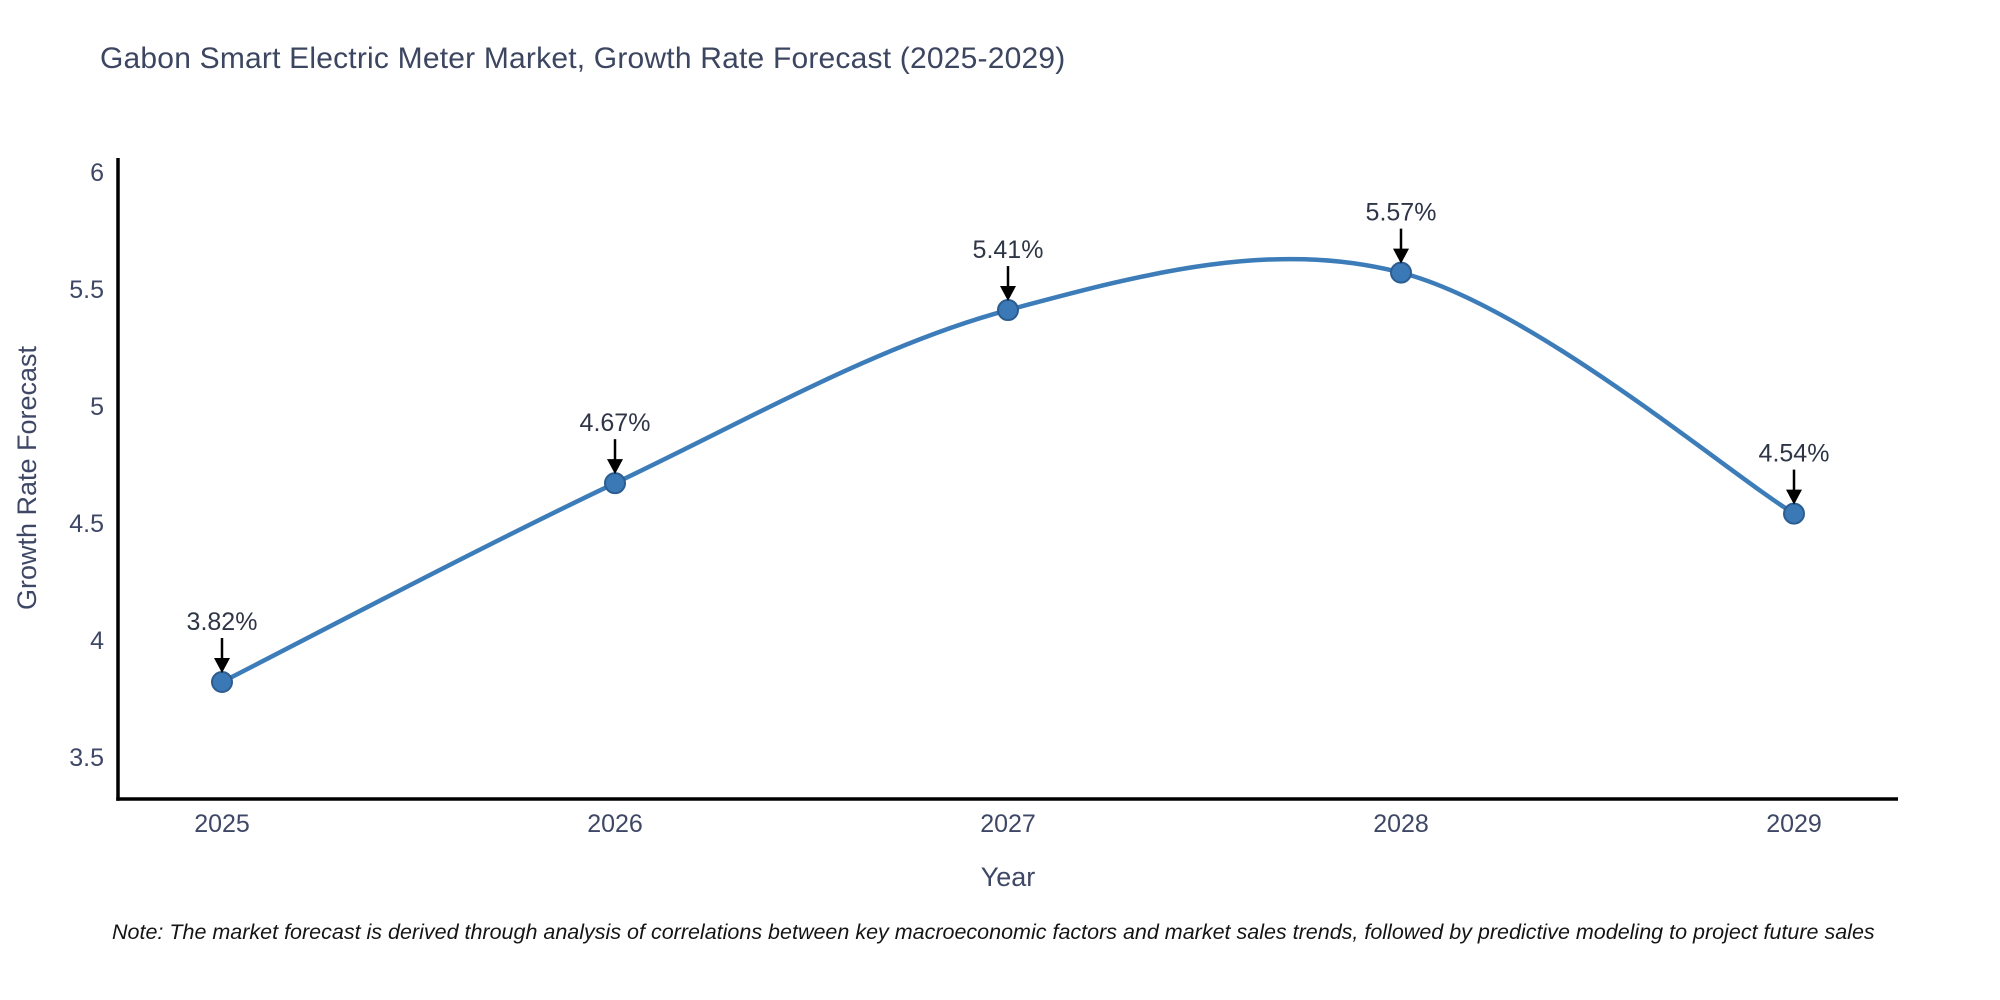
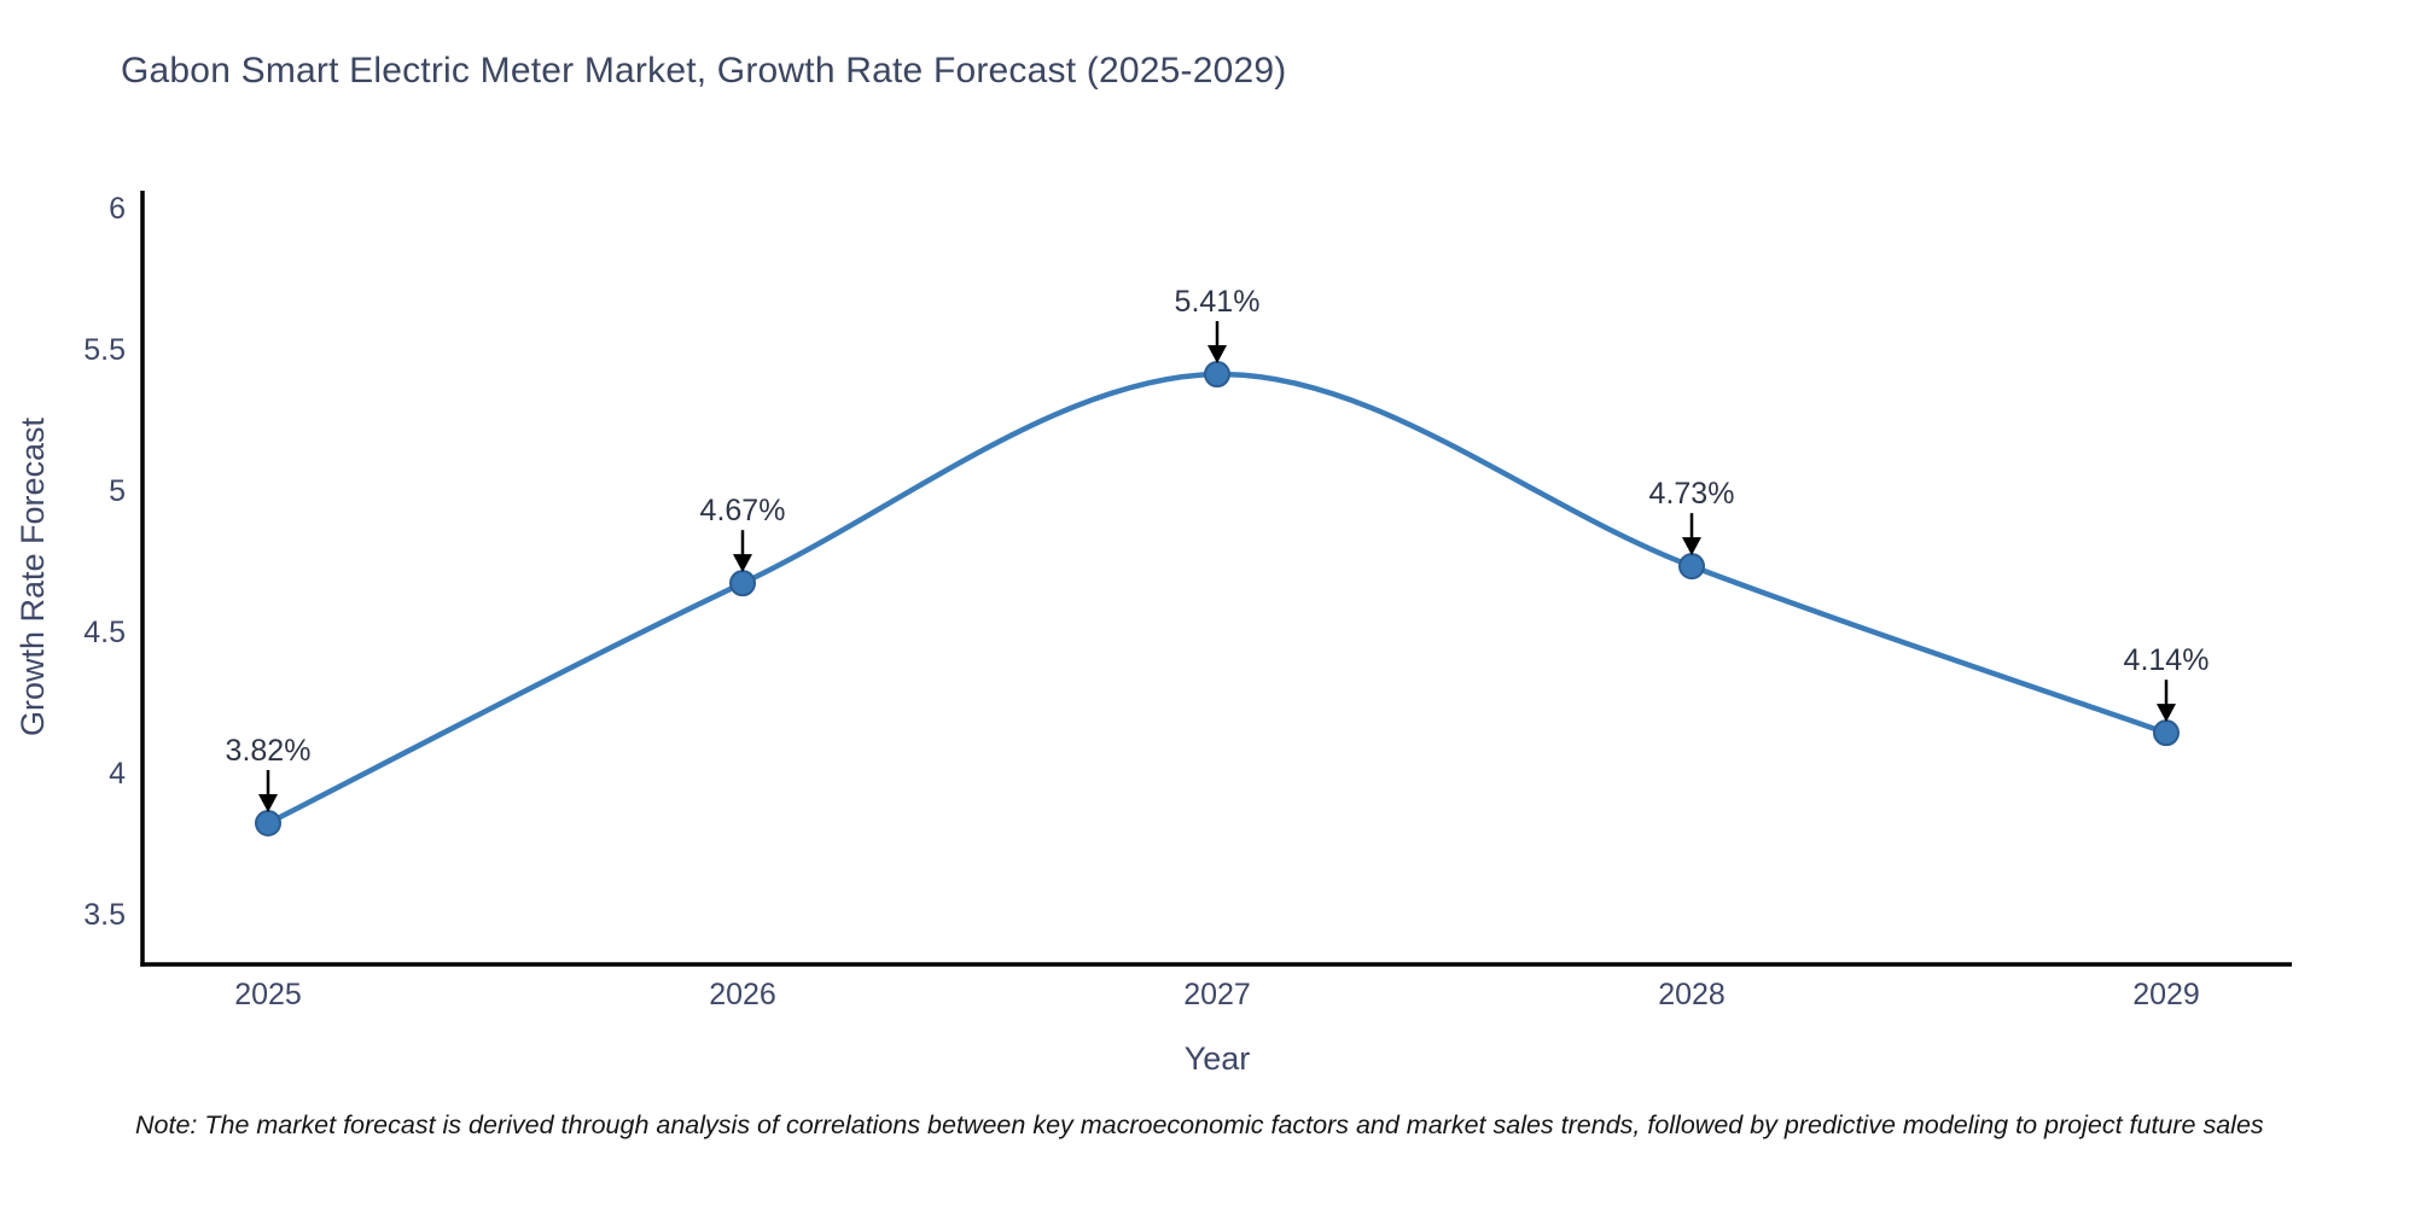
2028: 5.57% -> 4.73%
2029: 4.54% -> 4.14%
